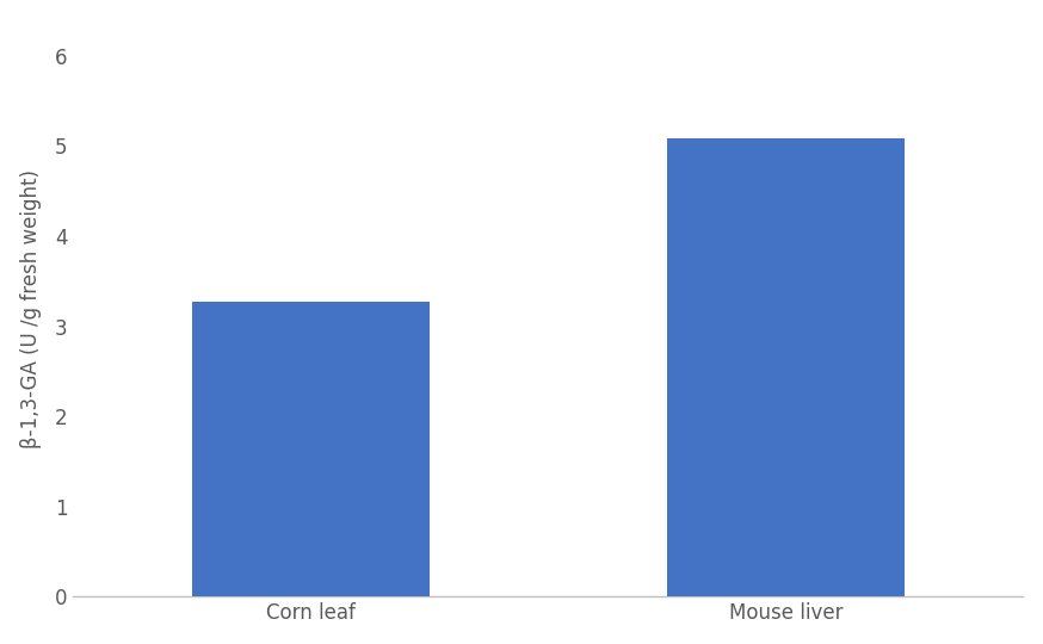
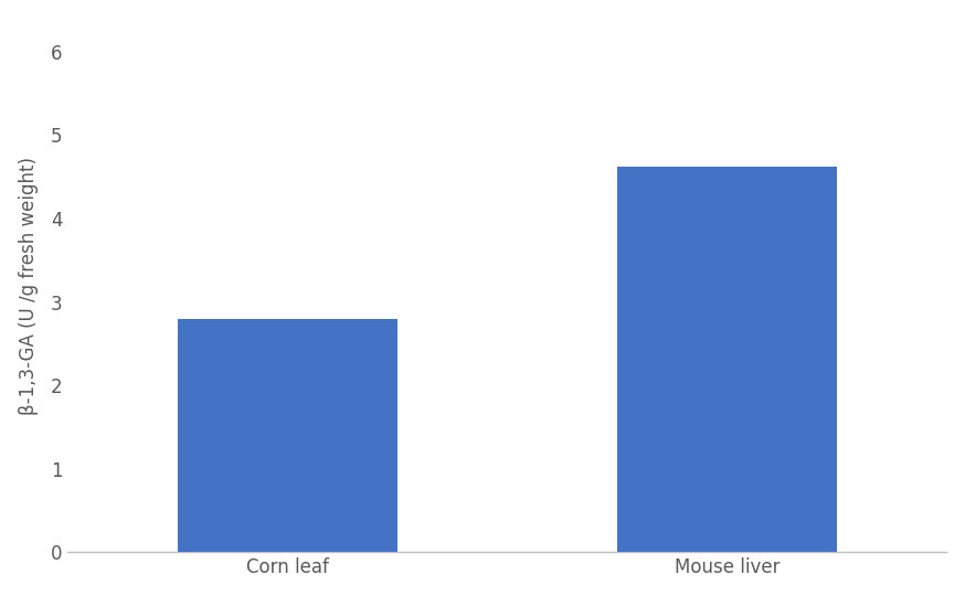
Corn leaf: 3.27 -> 2.80
Mouse liver: 5.08 -> 4.62
